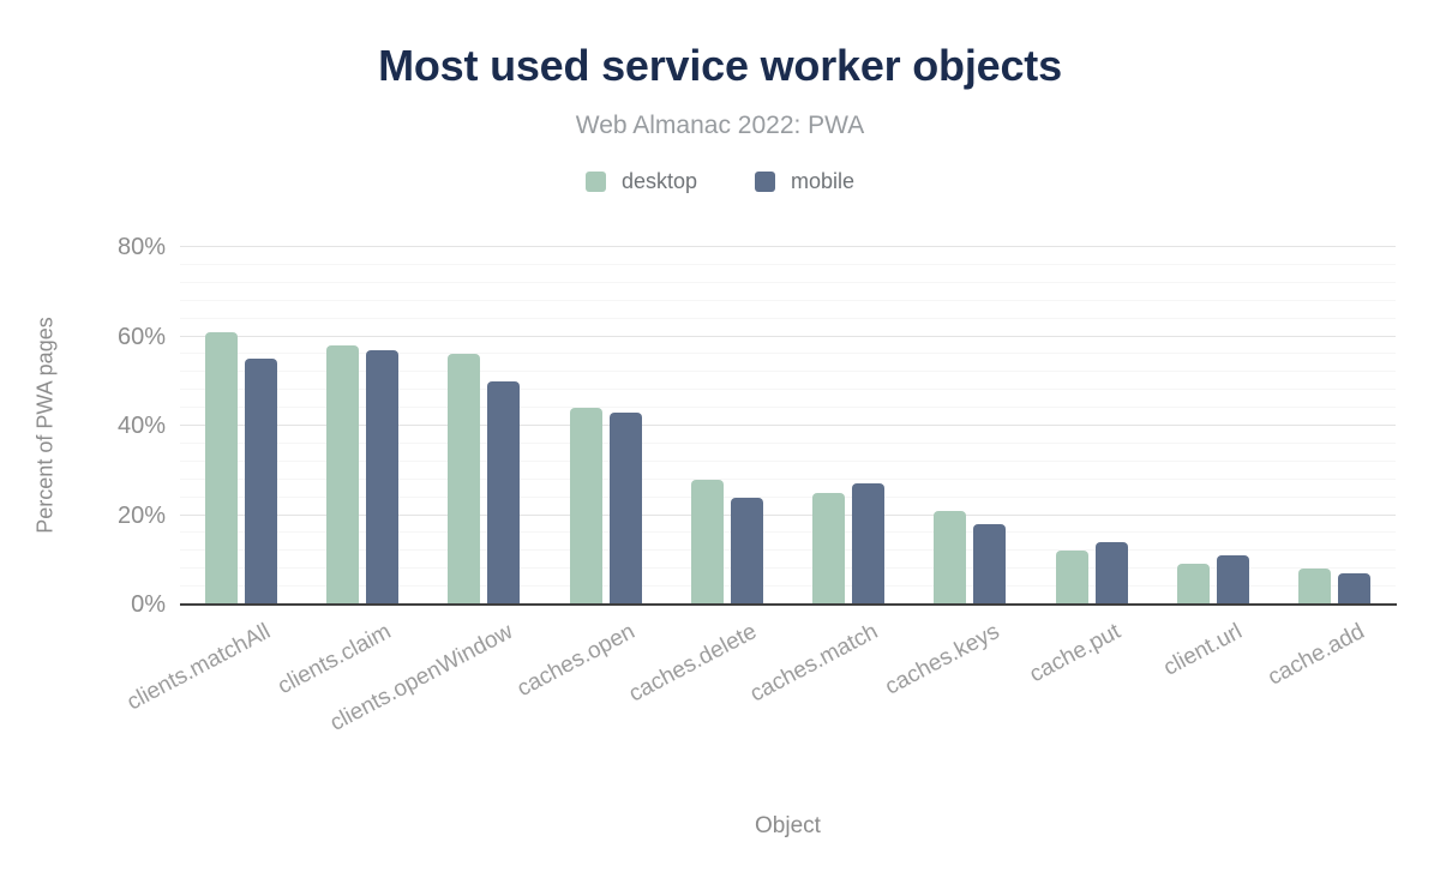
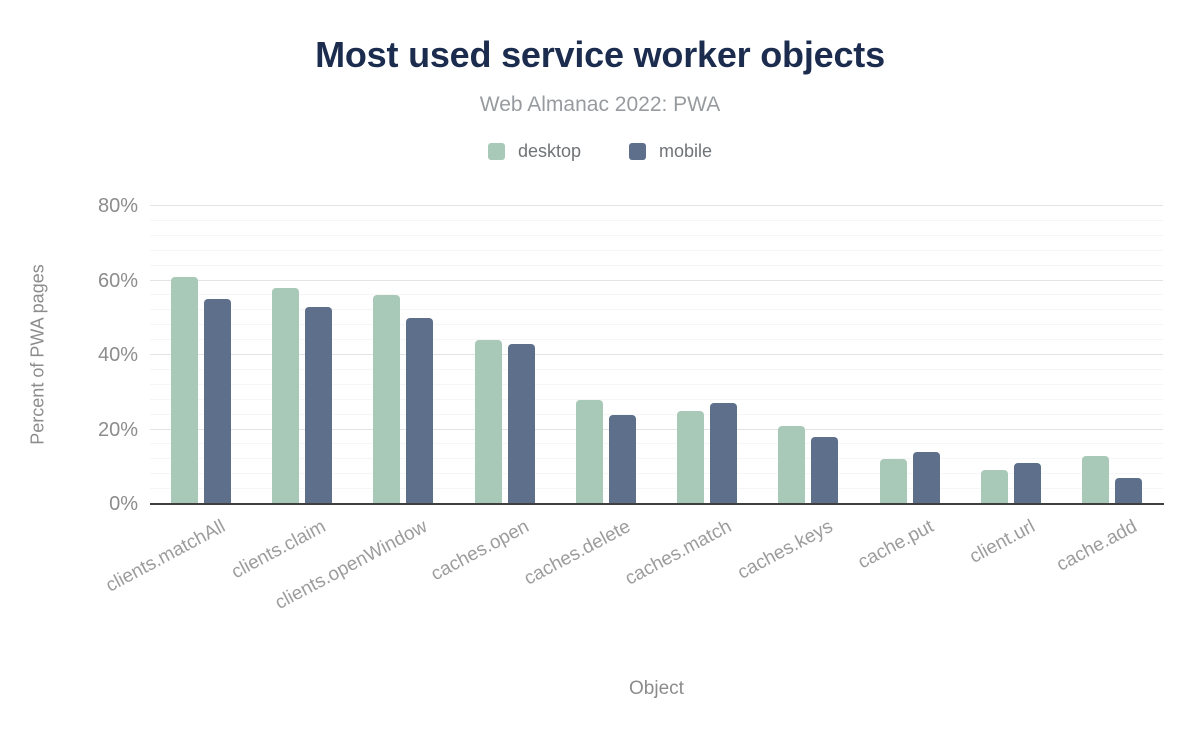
mobile/clients.claim: 57% -> 53%
desktop/cache.add: 8% -> 13%
